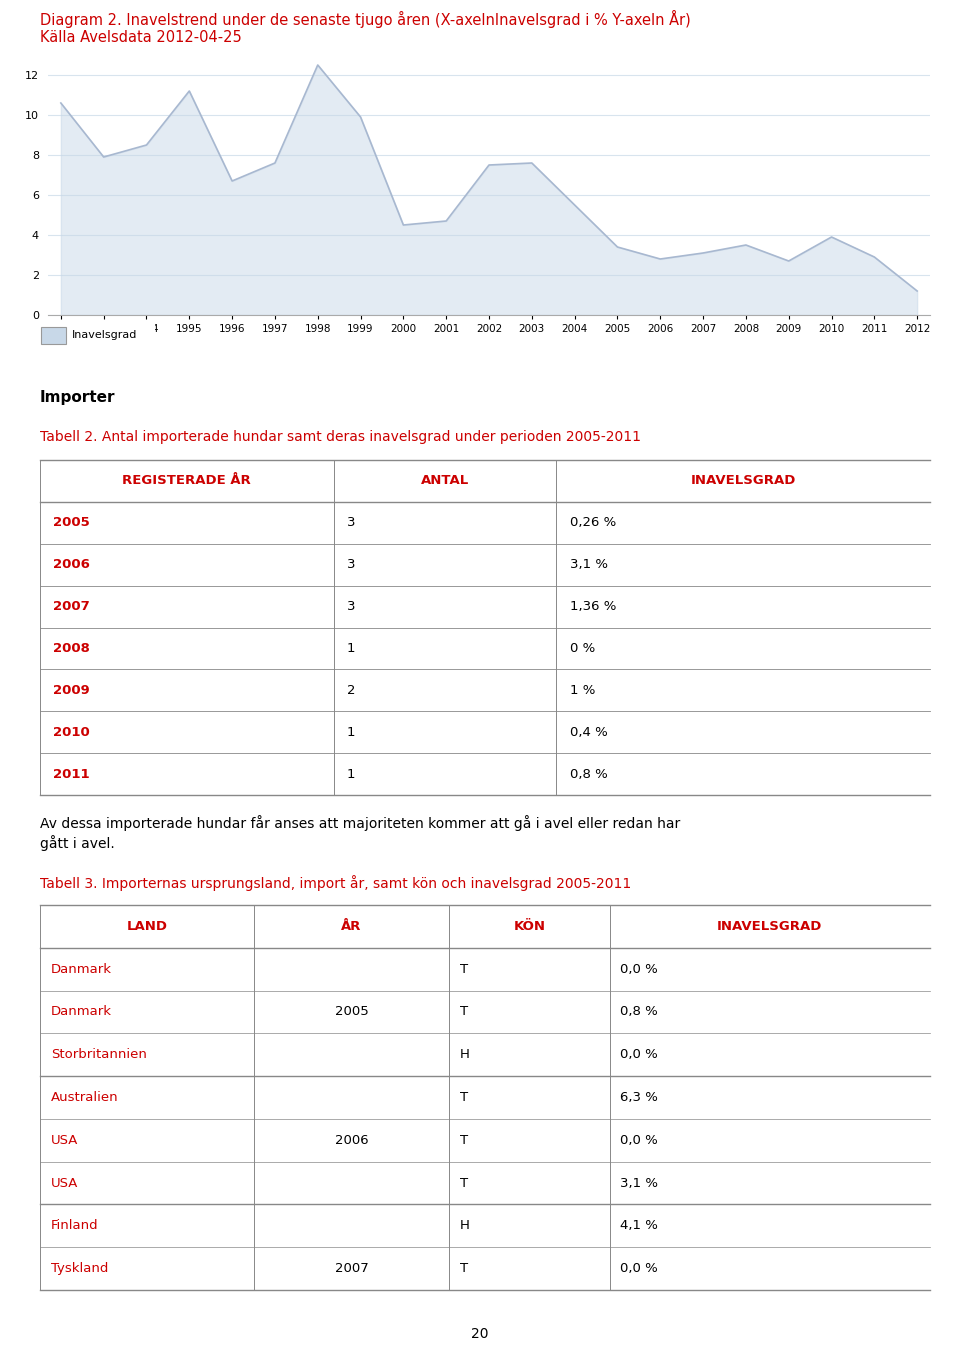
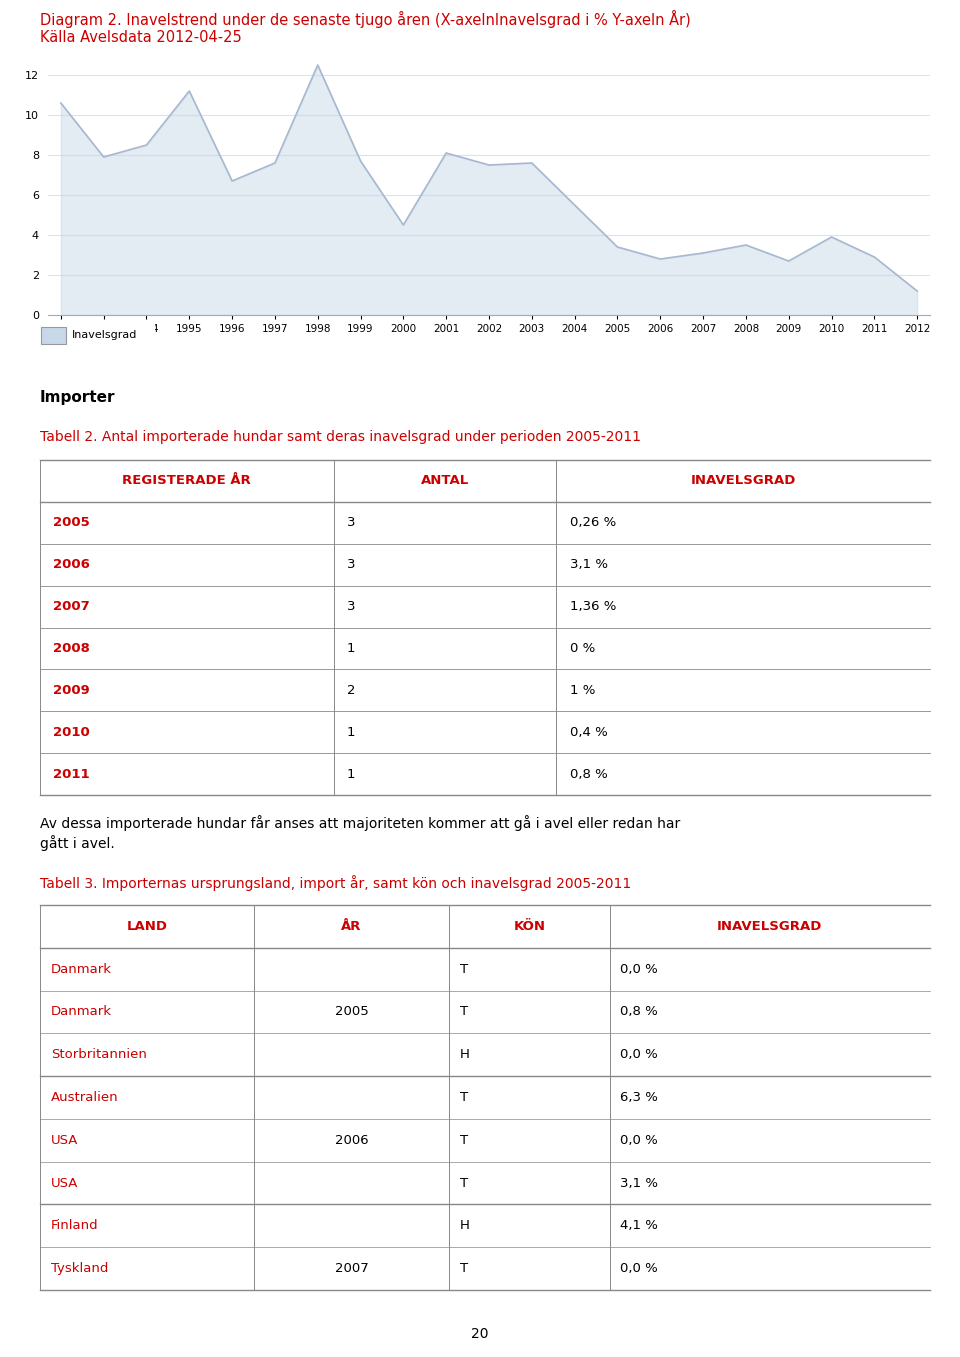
1999: 9.9 -> 7.7
2001: 4.7 -> 8.1
